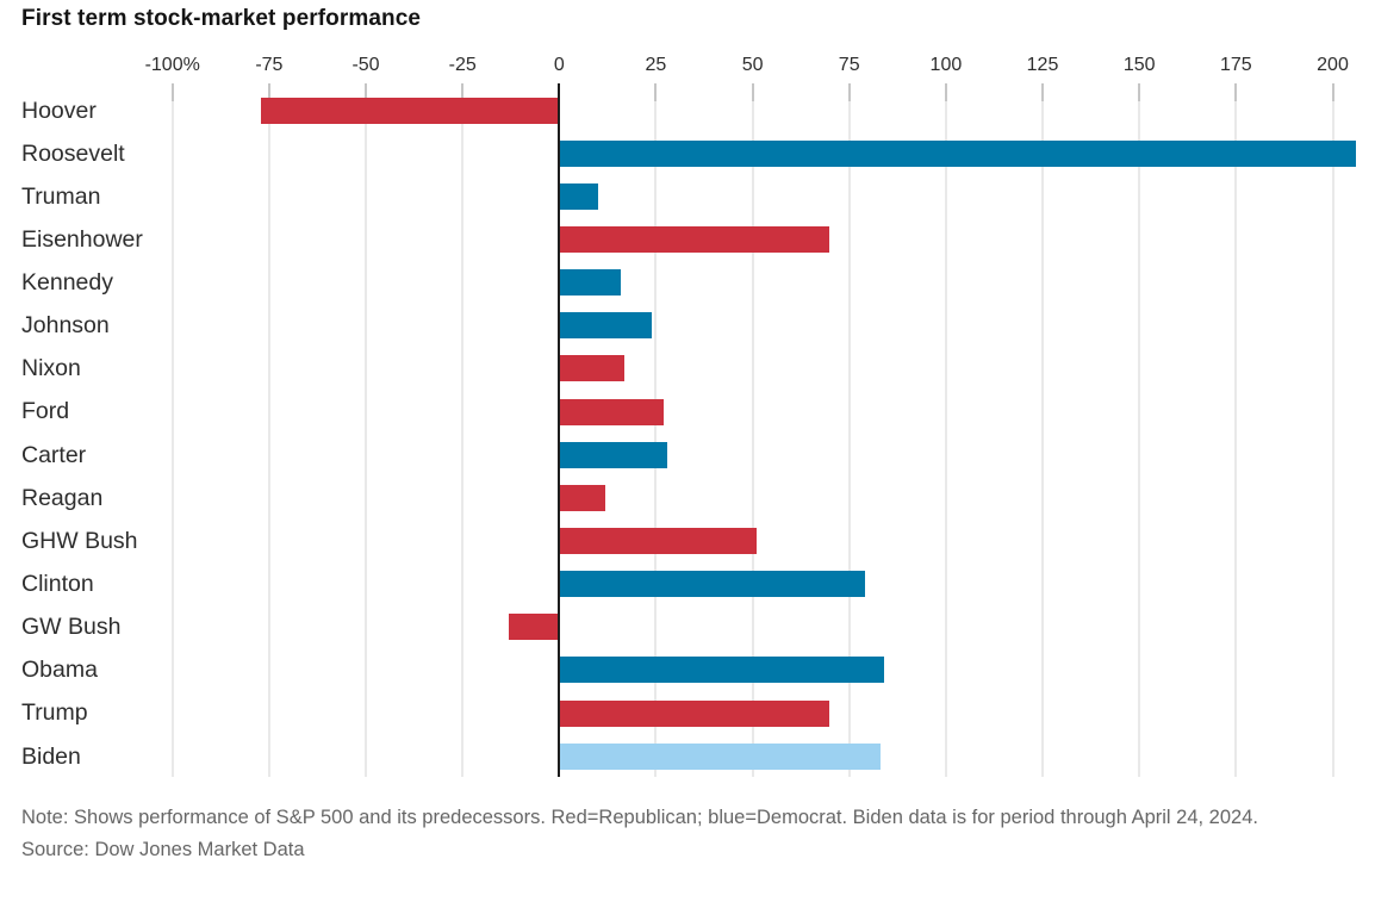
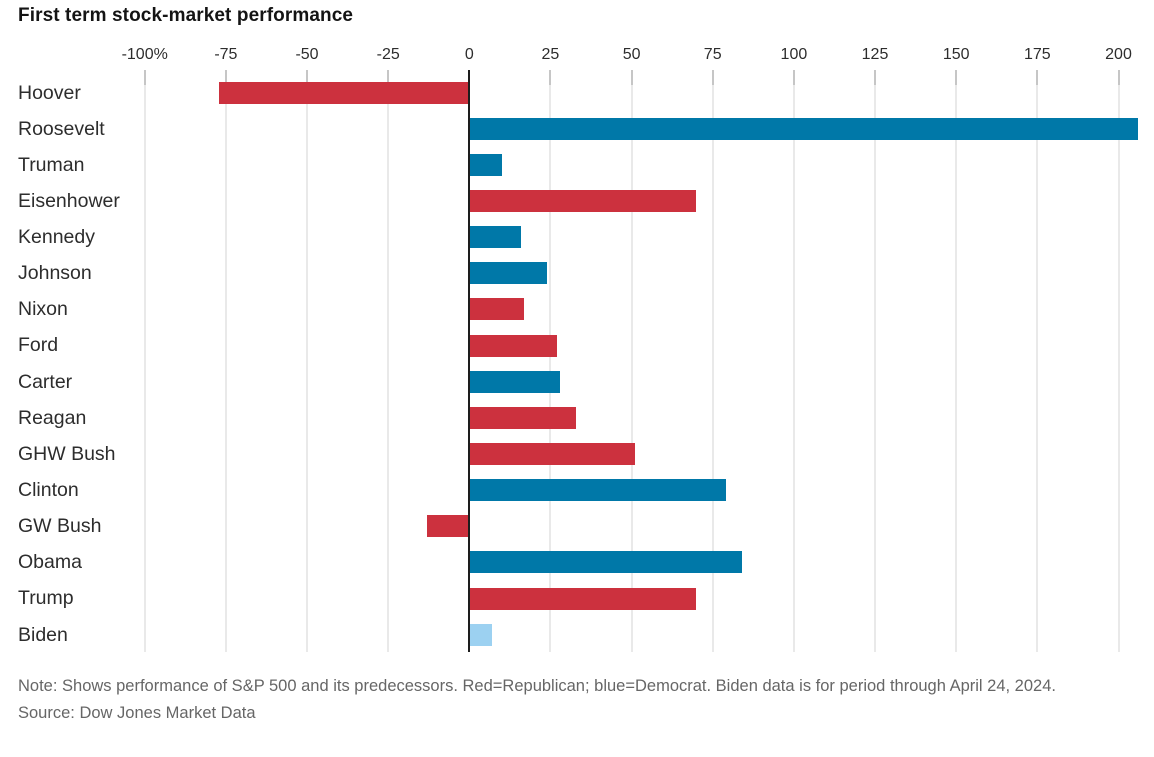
Reagan: 12 -> 33
Biden: 83 -> 7
